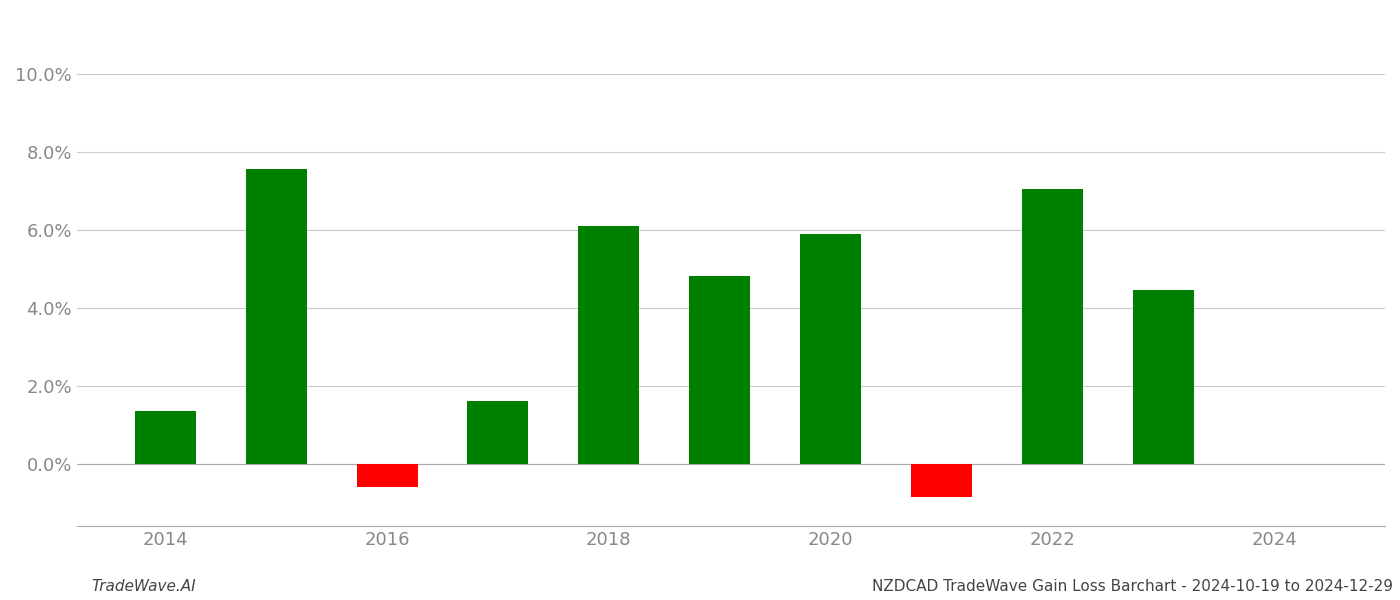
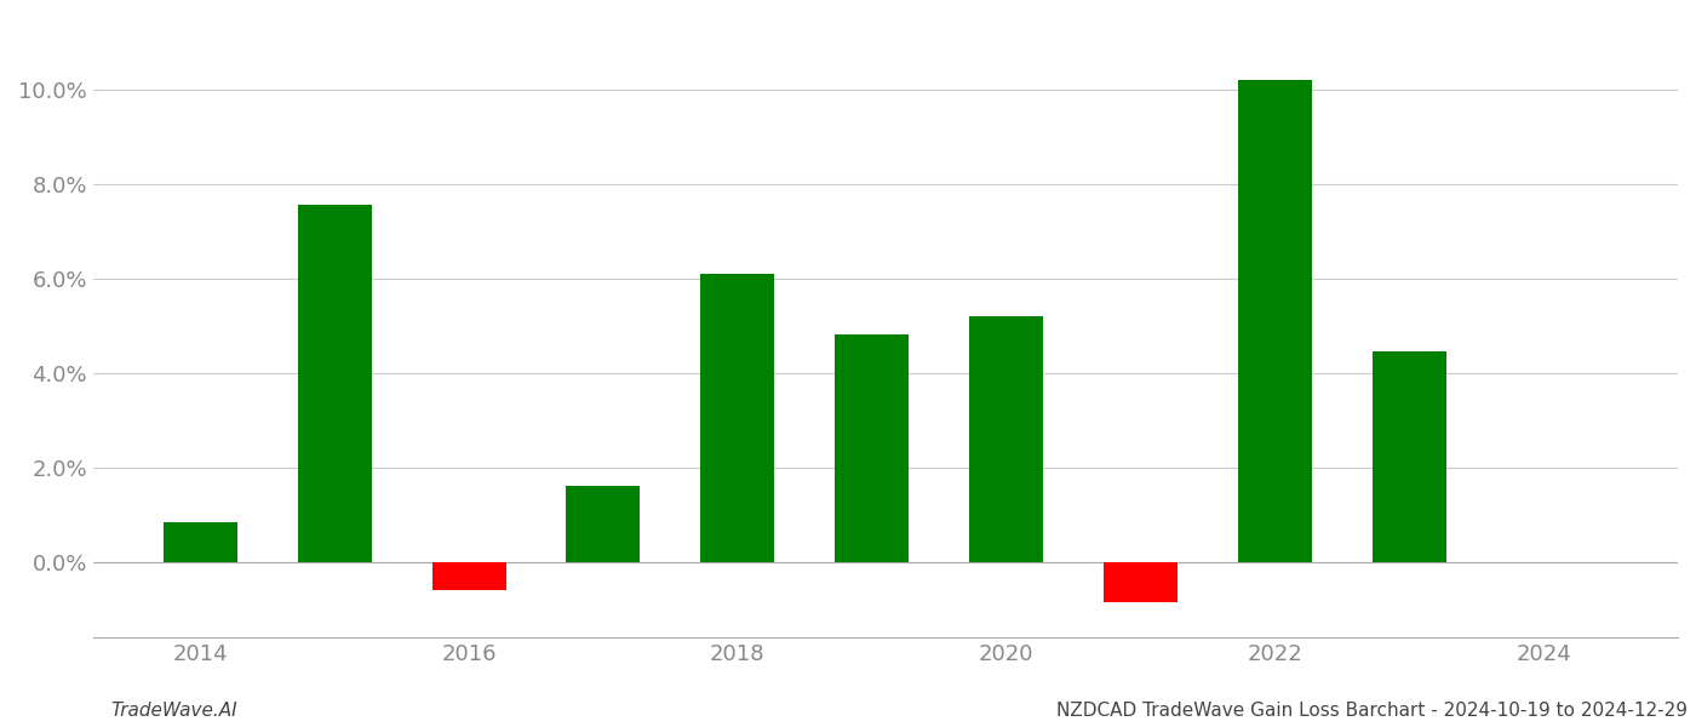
2014: 1.35% -> 0.85%
2020: 5.90% -> 5.20%
2022: 7.05% -> 10.20%
